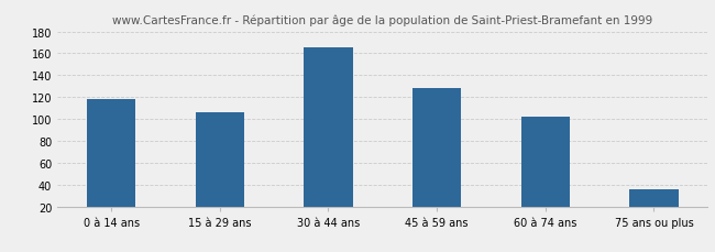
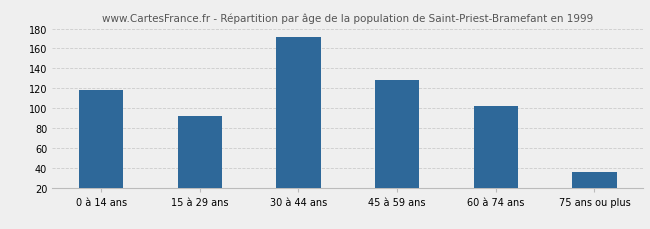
15 à 29 ans: 106 -> 92
30 à 44 ans: 166 -> 172
